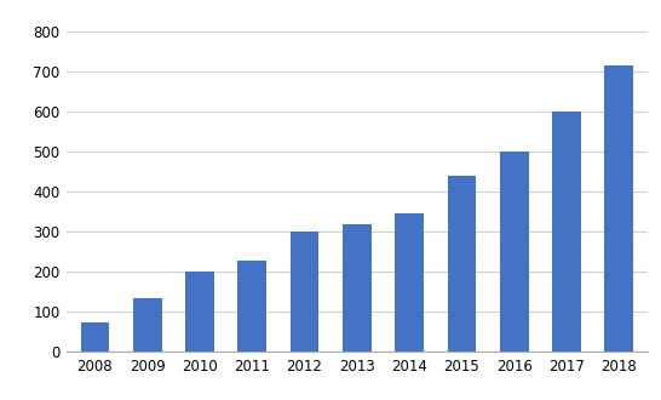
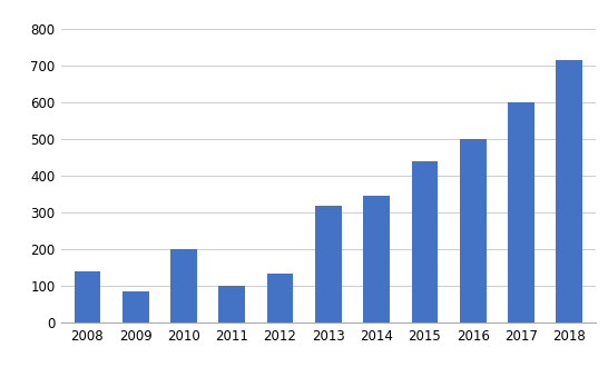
2008: 75 -> 140
2009: 135 -> 85
2011: 227 -> 100
2012: 300 -> 135
